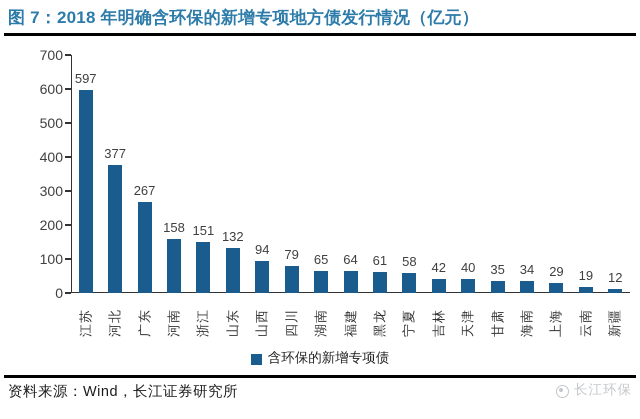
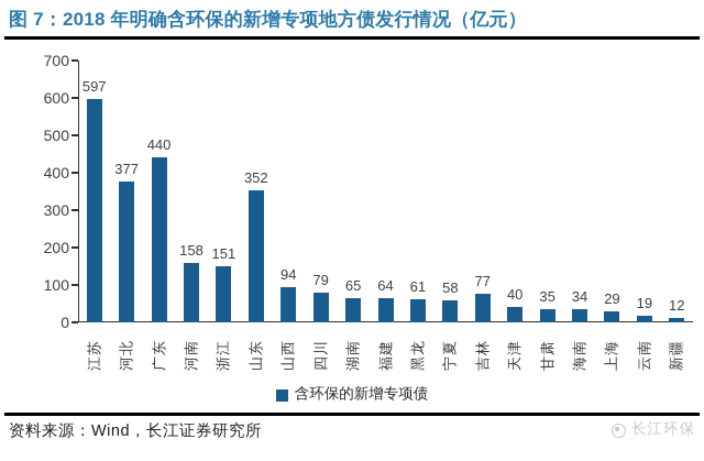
广东: 267 -> 440
山东: 132 -> 352
吉林: 42 -> 77
